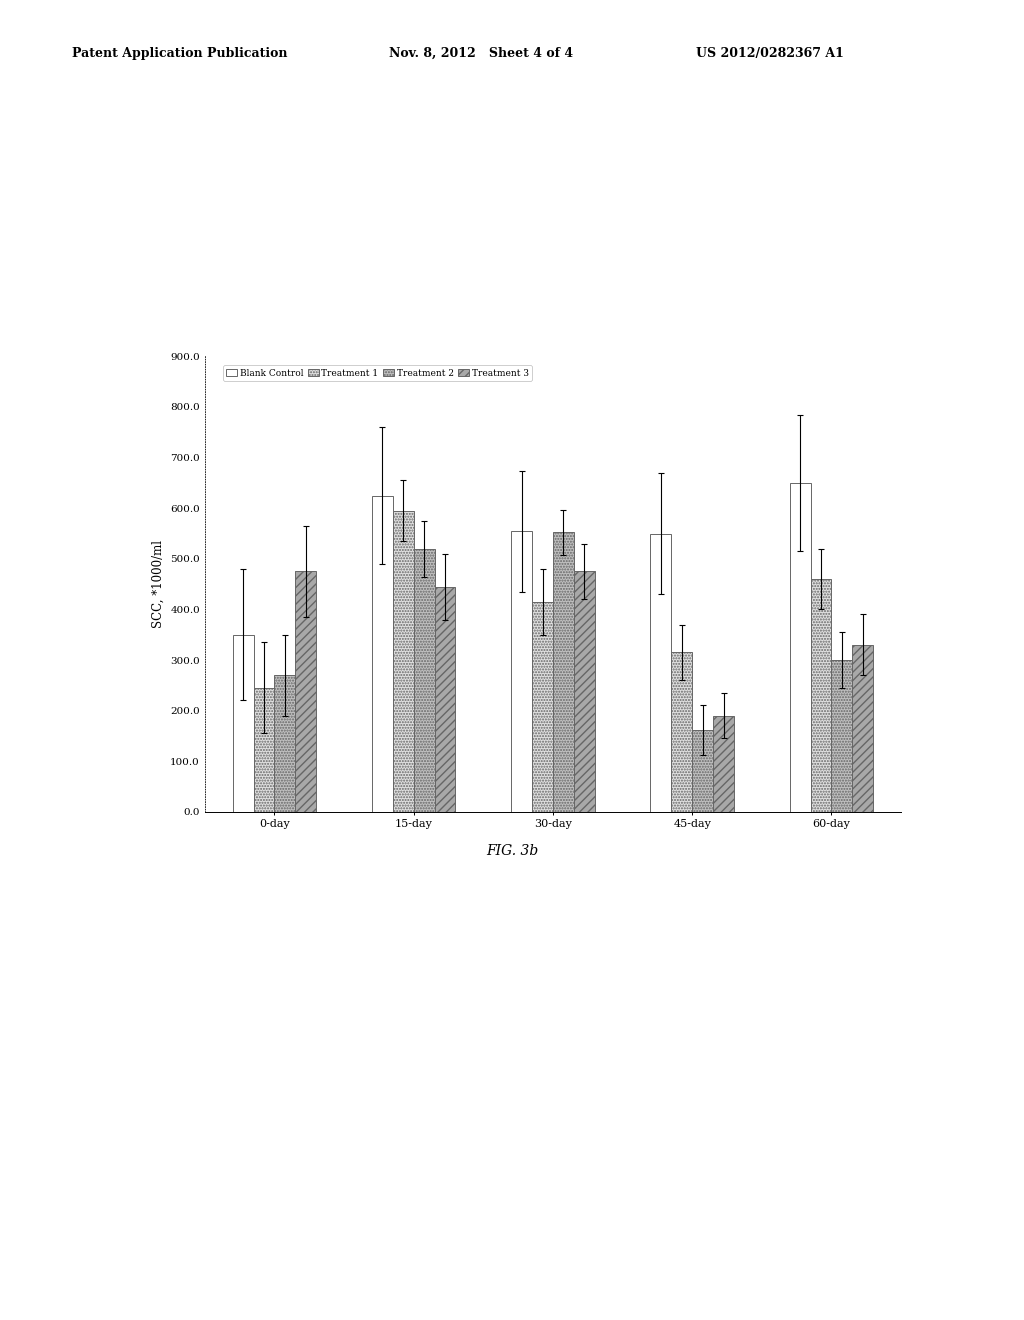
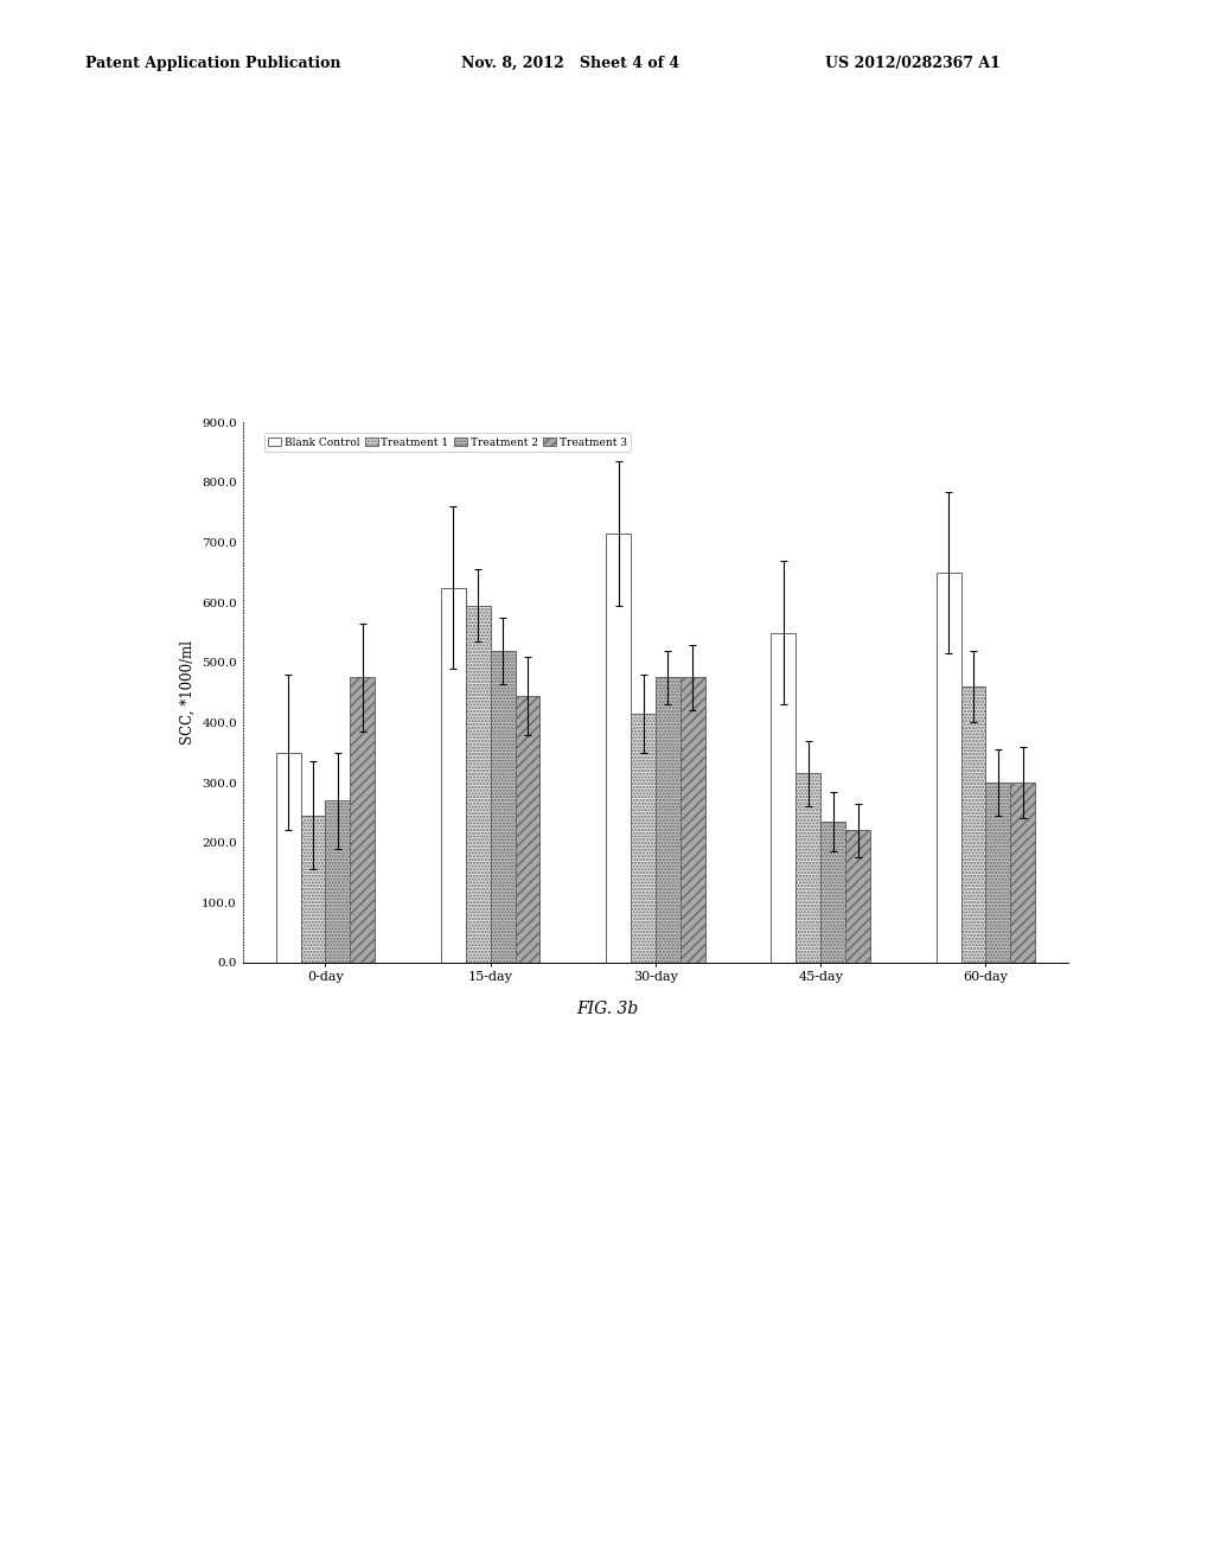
Blank Control/30-day: 554 -> 715
Treatment 2/30-day: 552 -> 475
Treatment 2/45-day: 162 -> 235
Treatment 3/45-day: 190 -> 220
Treatment 3/60-day: 330 -> 300
